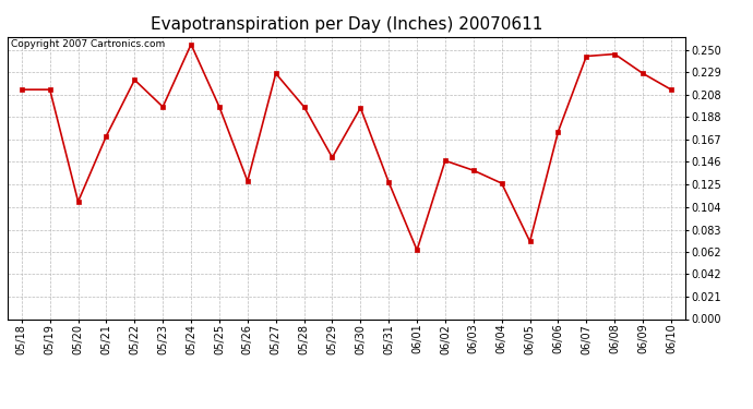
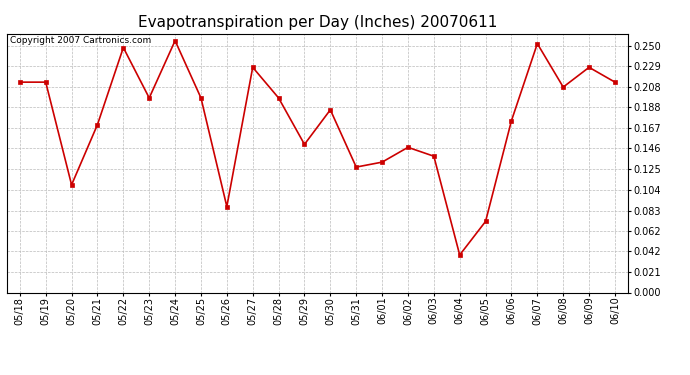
05/22: 0.222 -> 0.248
05/26: 0.128 -> 0.087
05/30: 0.196 -> 0.185
06/01: 0.064 -> 0.132
06/04: 0.126 -> 0.038
06/07: 0.244 -> 0.252
06/08: 0.246 -> 0.208
